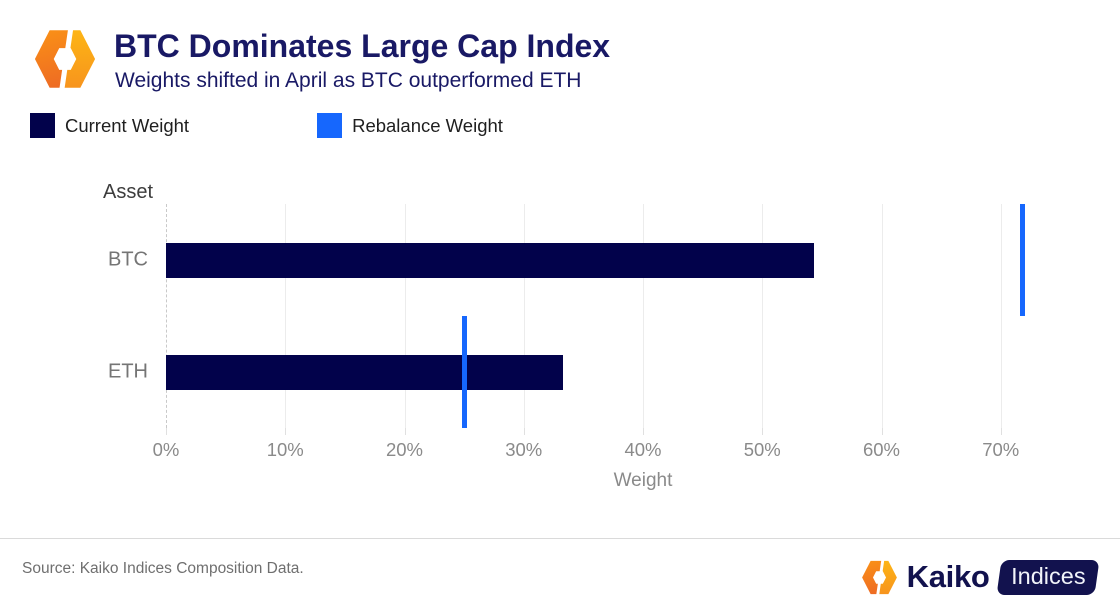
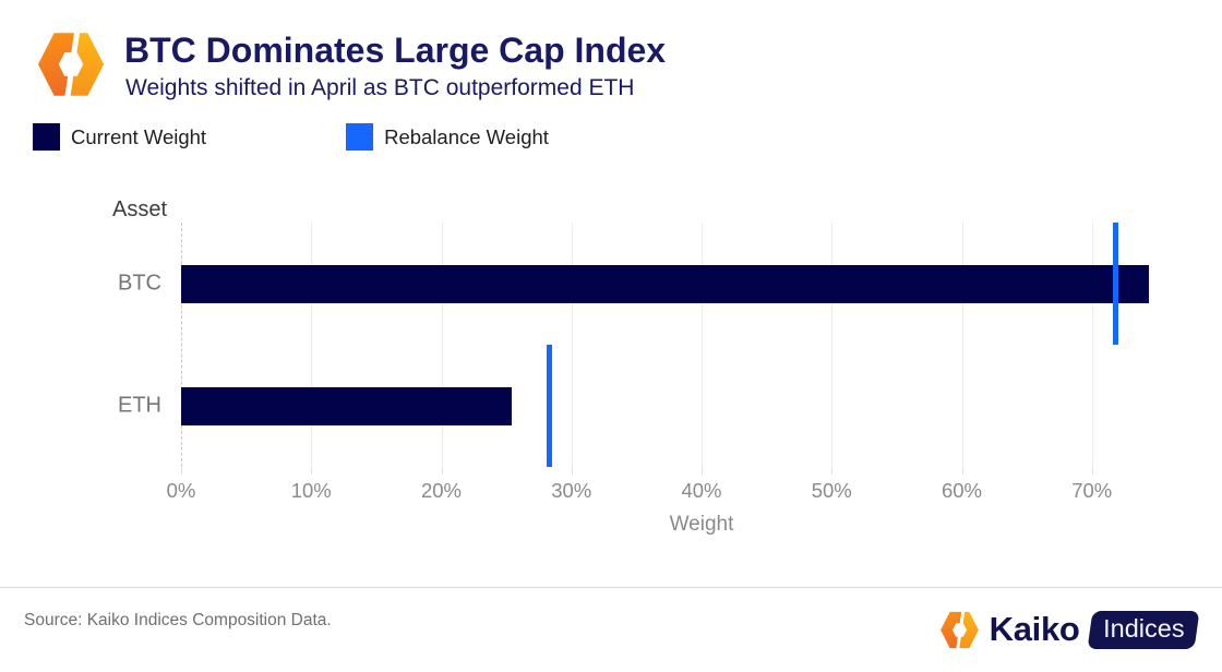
Current Weight/BTC: 54.3% -> 74.4%
Current Weight/ETH: 33.3% -> 25.4%
Rebalance Weight/ETH: 25.0% -> 28.3%
